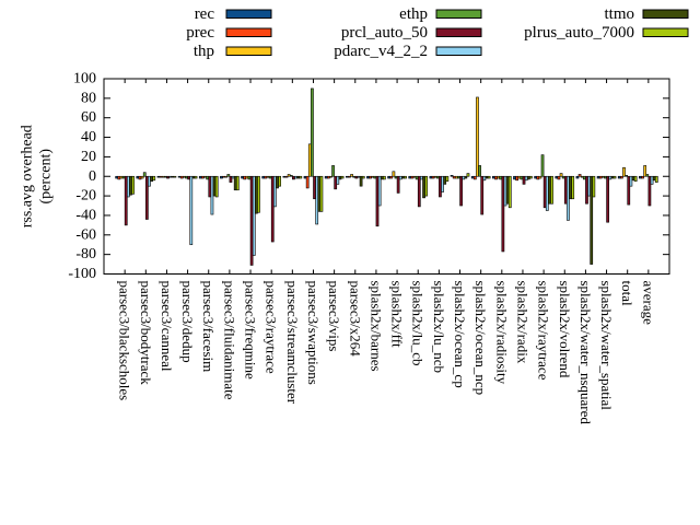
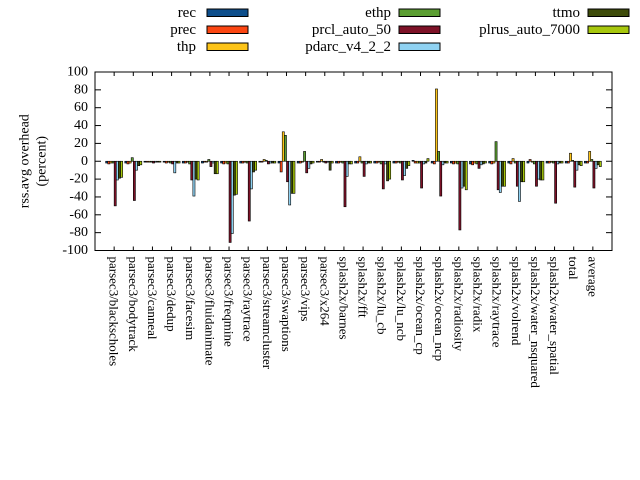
pdarc_v4_2_2/parsec3/dedup: -70 -> -10
ethp/parsec3/swaptions: 90 -> 30
pdarc_v4_2_2/splash2x/barnes: -30 -> -20
ttmo/splash2x/water_nsquared: -90 -> -20
